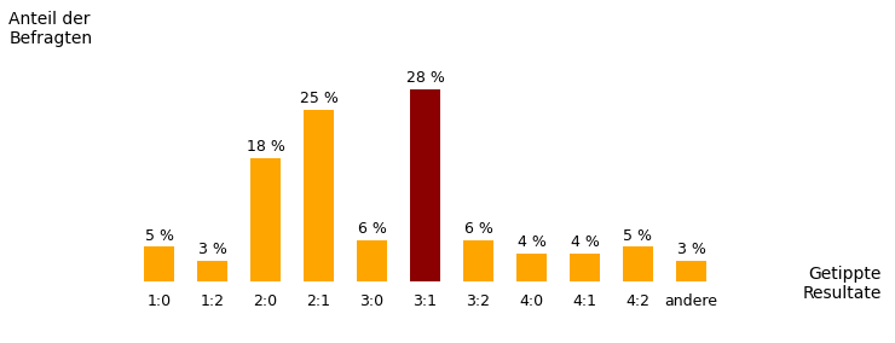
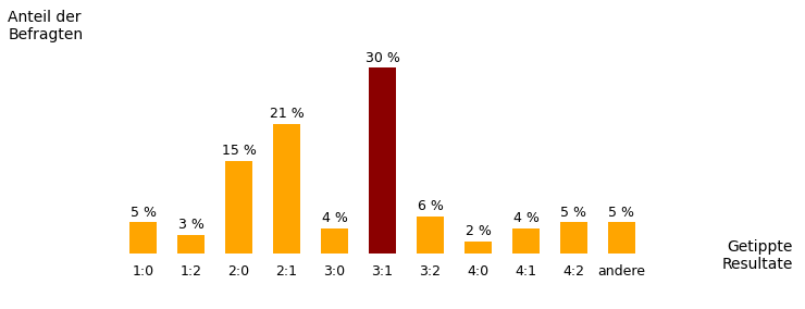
2:0: 18 -> 15
2:1: 25 -> 21
3:0: 6 -> 4
3:1: 28 -> 30
4:0: 4 -> 2
andere: 3 -> 5
